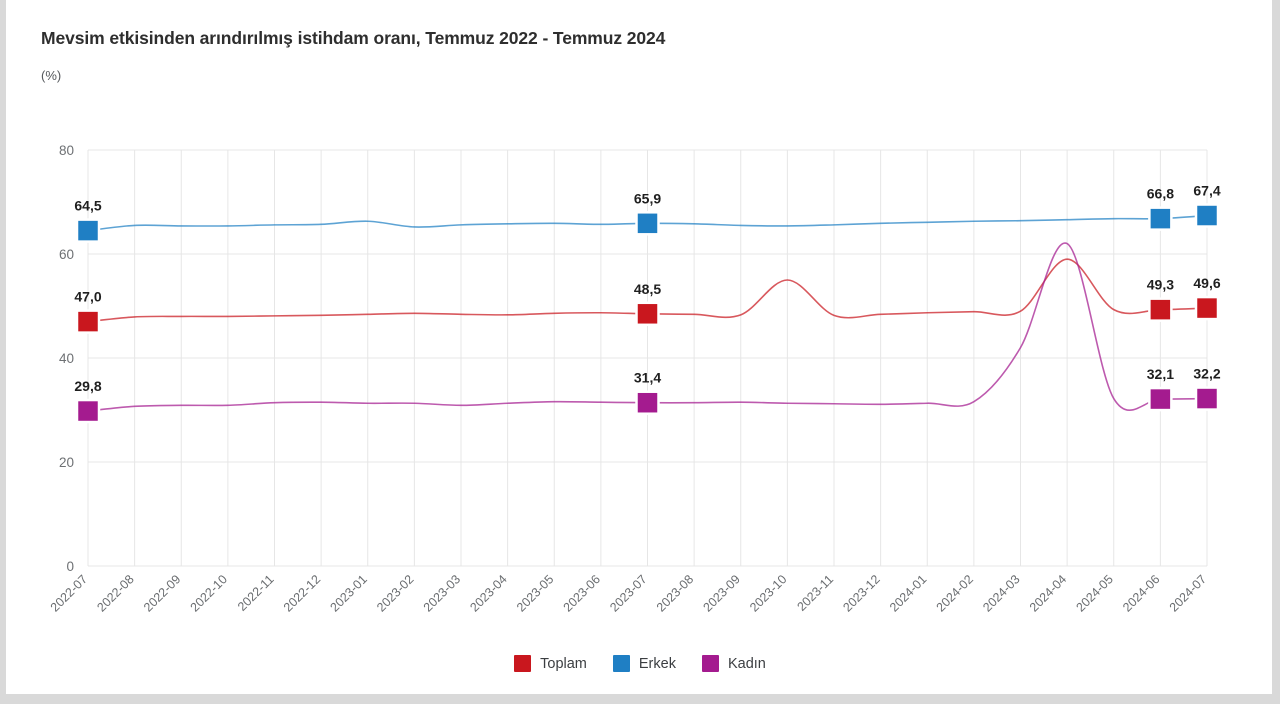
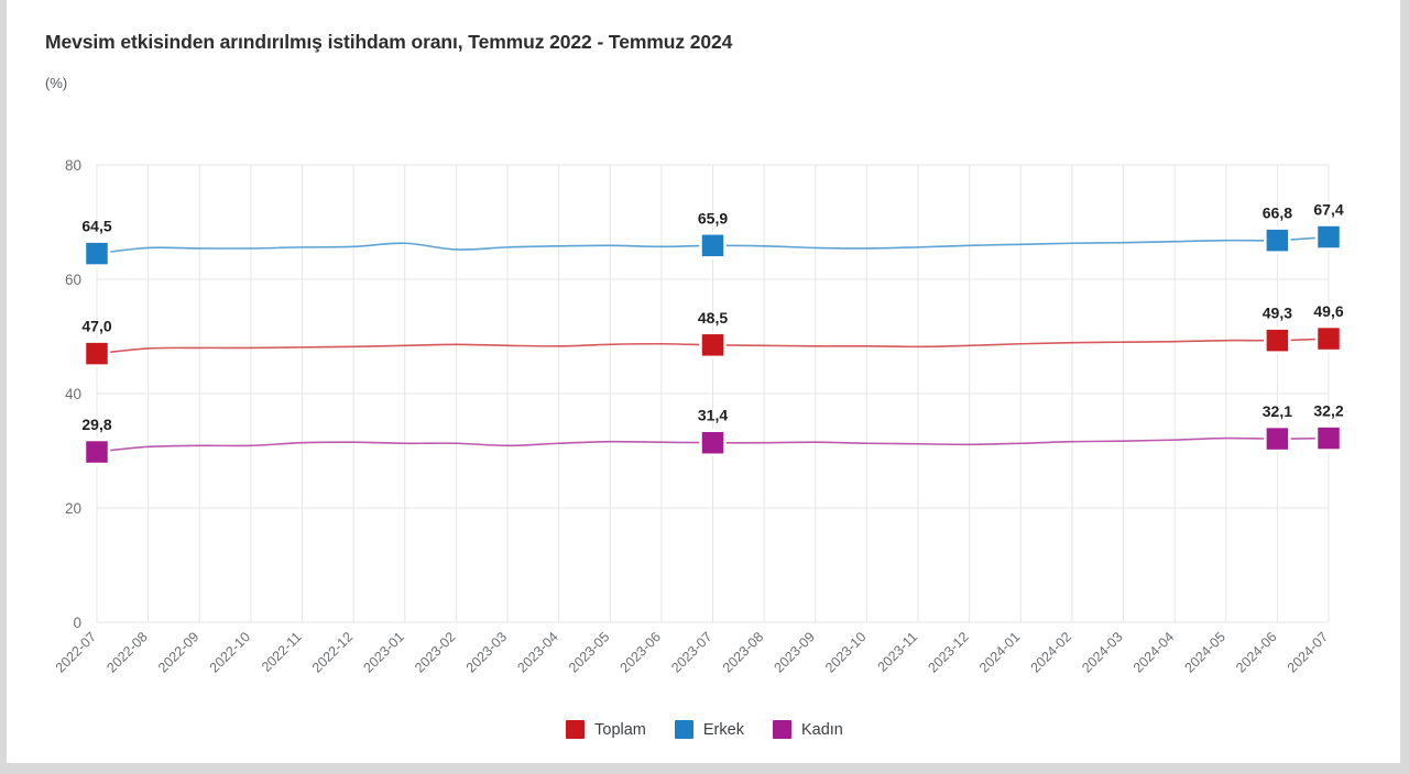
Toplam/2023-10: 55 -> 48
Kadın/2024-03: 42 -> 32
Toplam/2024-04: 59 -> 49
Kadın/2024-04: 62 -> 32
